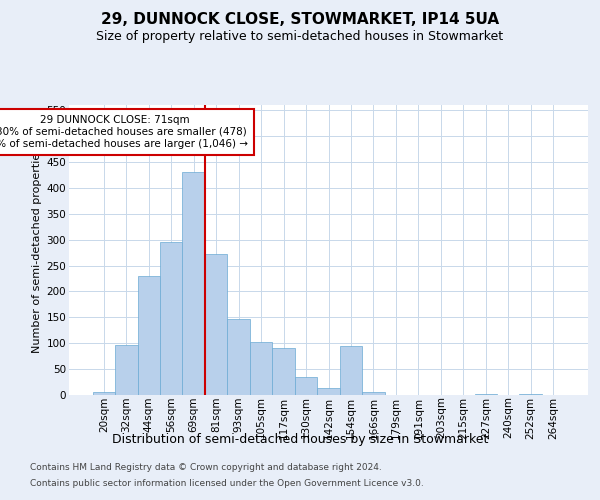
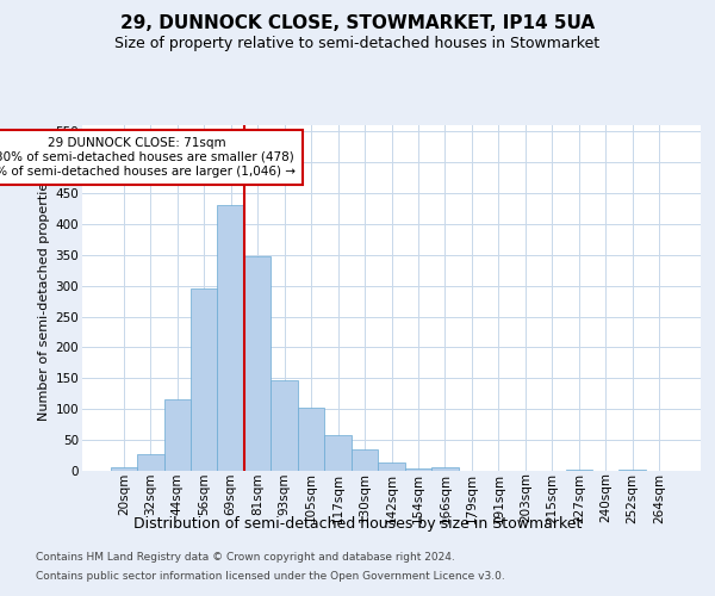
32sqm: 96 -> 28
44sqm: 230 -> 115
81sqm: 272 -> 347
117sqm: 90 -> 57
154sqm: 94 -> 4
